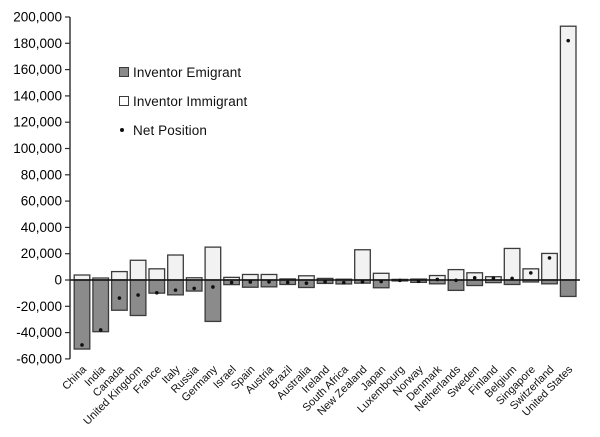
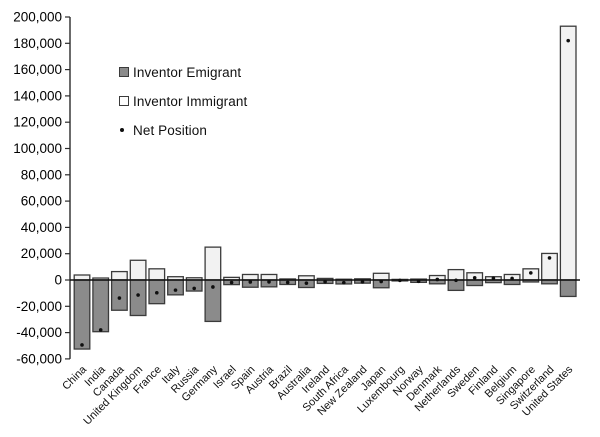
Inventor Emigrant/France: -10000 -> -18000
Inventor Immigrant/Italy: 19000 -> 2000
Inventor Immigrant/New Zealand: 23000 -> 1000
Inventor Immigrant/Belgium: 24000 -> 4000
